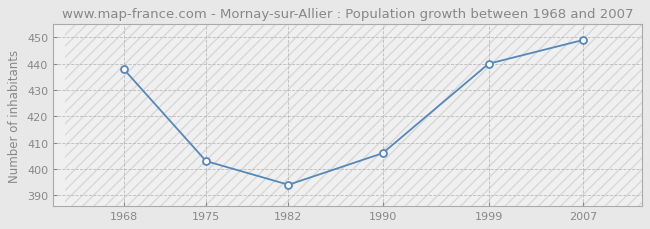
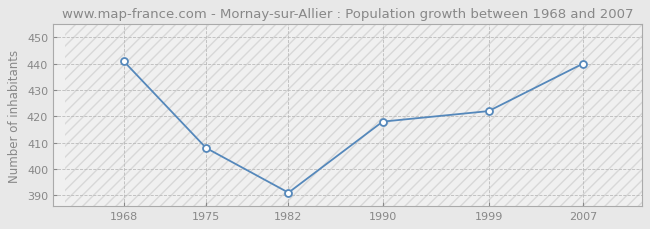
1968: 438 -> 441
1975: 403 -> 408
1982: 394 -> 391
1990: 406 -> 418
1999: 440 -> 422
2007: 449 -> 440
